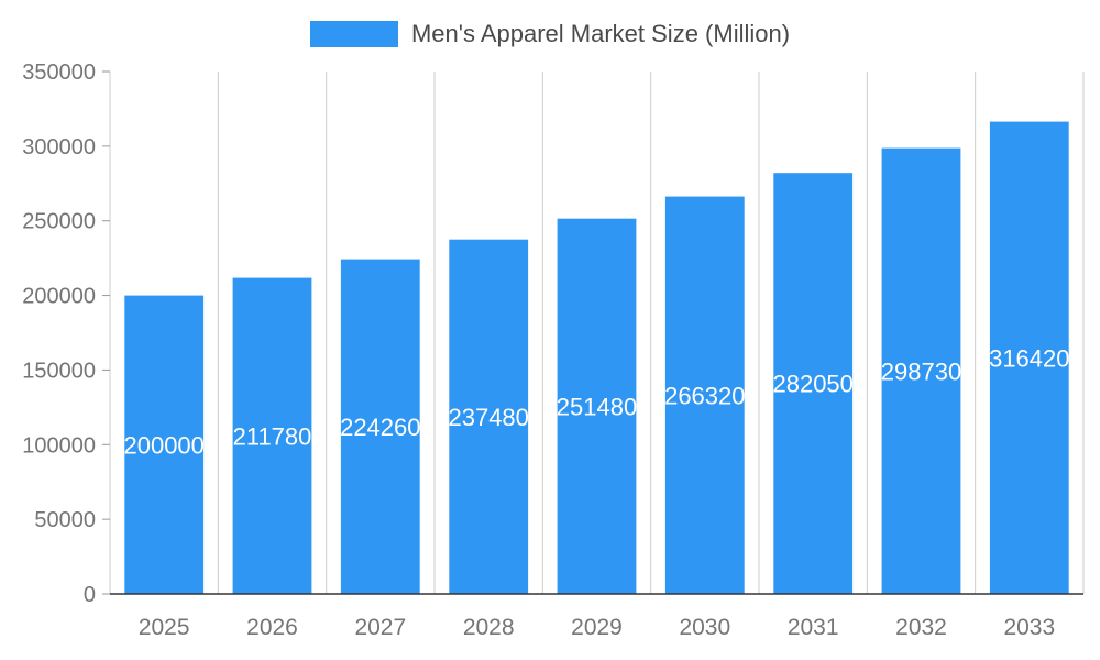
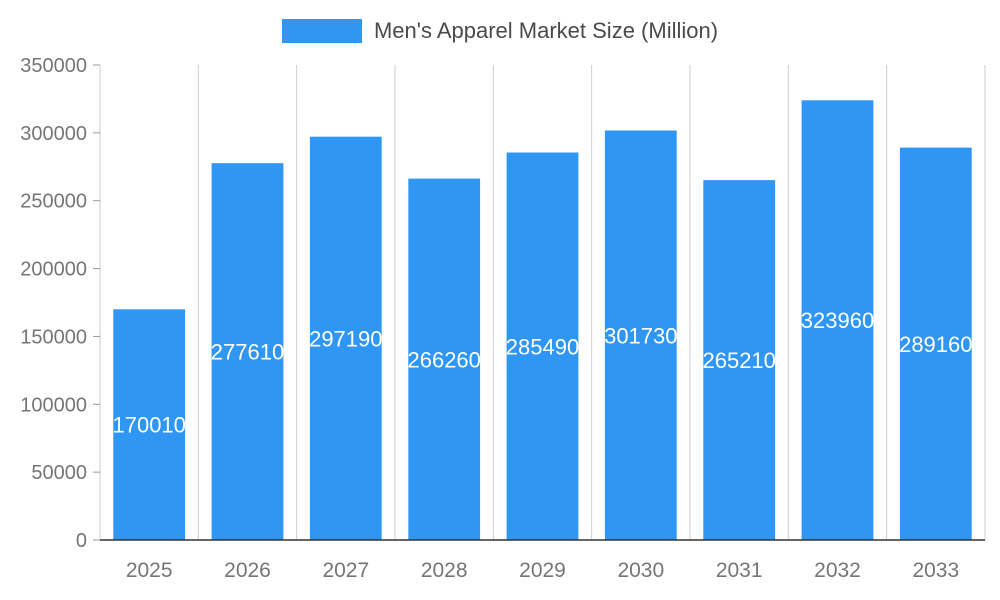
2025: 200000 -> 170010
2026: 211780 -> 277610
2027: 224260 -> 297190
2028: 237480 -> 266260
2029: 251480 -> 285490
2030: 266320 -> 301730
2031: 282050 -> 265210
2032: 298730 -> 323960
2033: 316420 -> 289160
